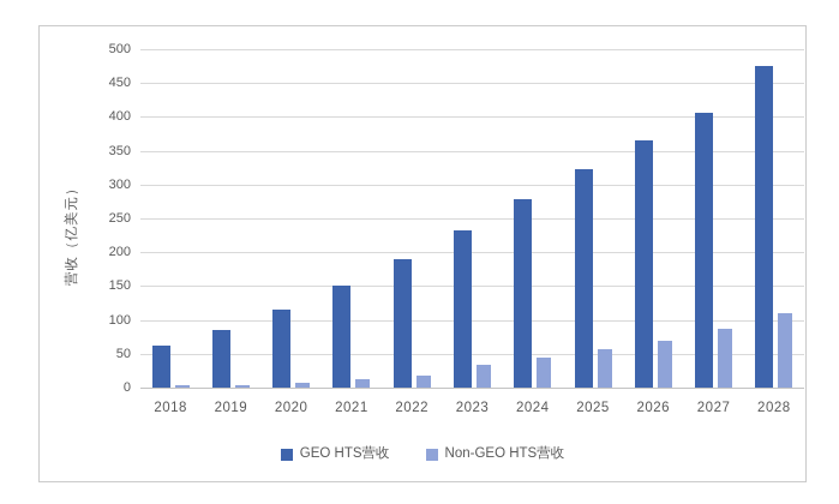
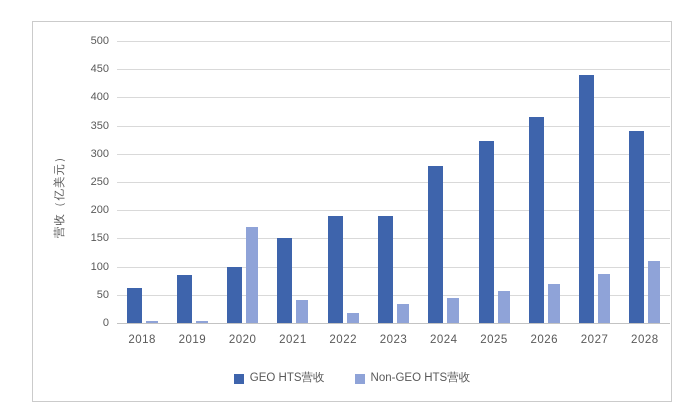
GEO HTS营收/2020: 120 -> 100
Non-GEO HTS营收/2020: 10 -> 170
Non-GEO HTS营收/2021: 10 -> 40
GEO HTS营收/2023: 230 -> 190
GEO HTS营收/2027: 410 -> 440
GEO HTS营收/2028: 480 -> 340
